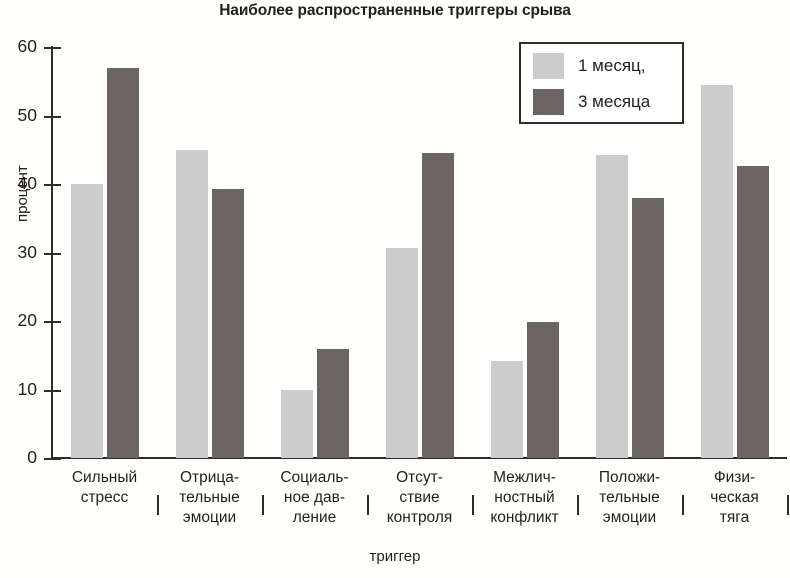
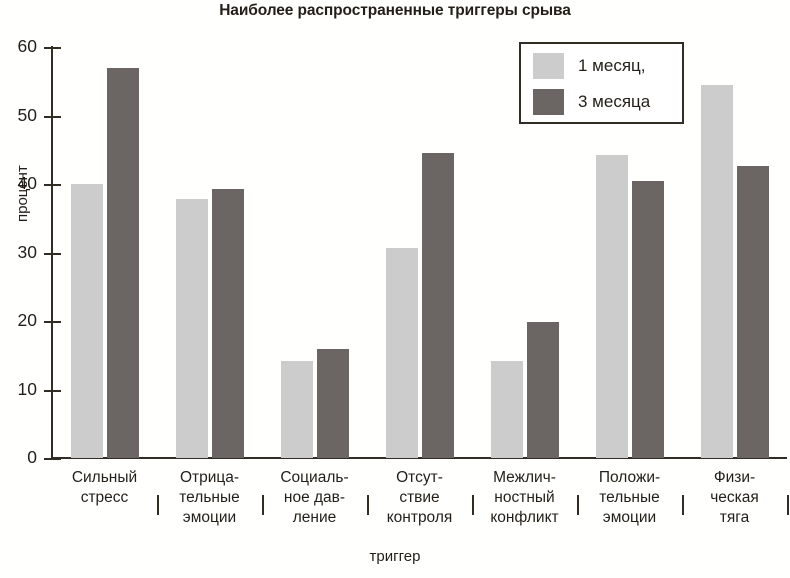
1 месяц,/Отрица- тельные эмоции: 45 -> 38
1 месяц,/Социаль- ное дав- ление: 10 -> 14
3 месяца/Положи- тельные эмоции: 38 -> 40
